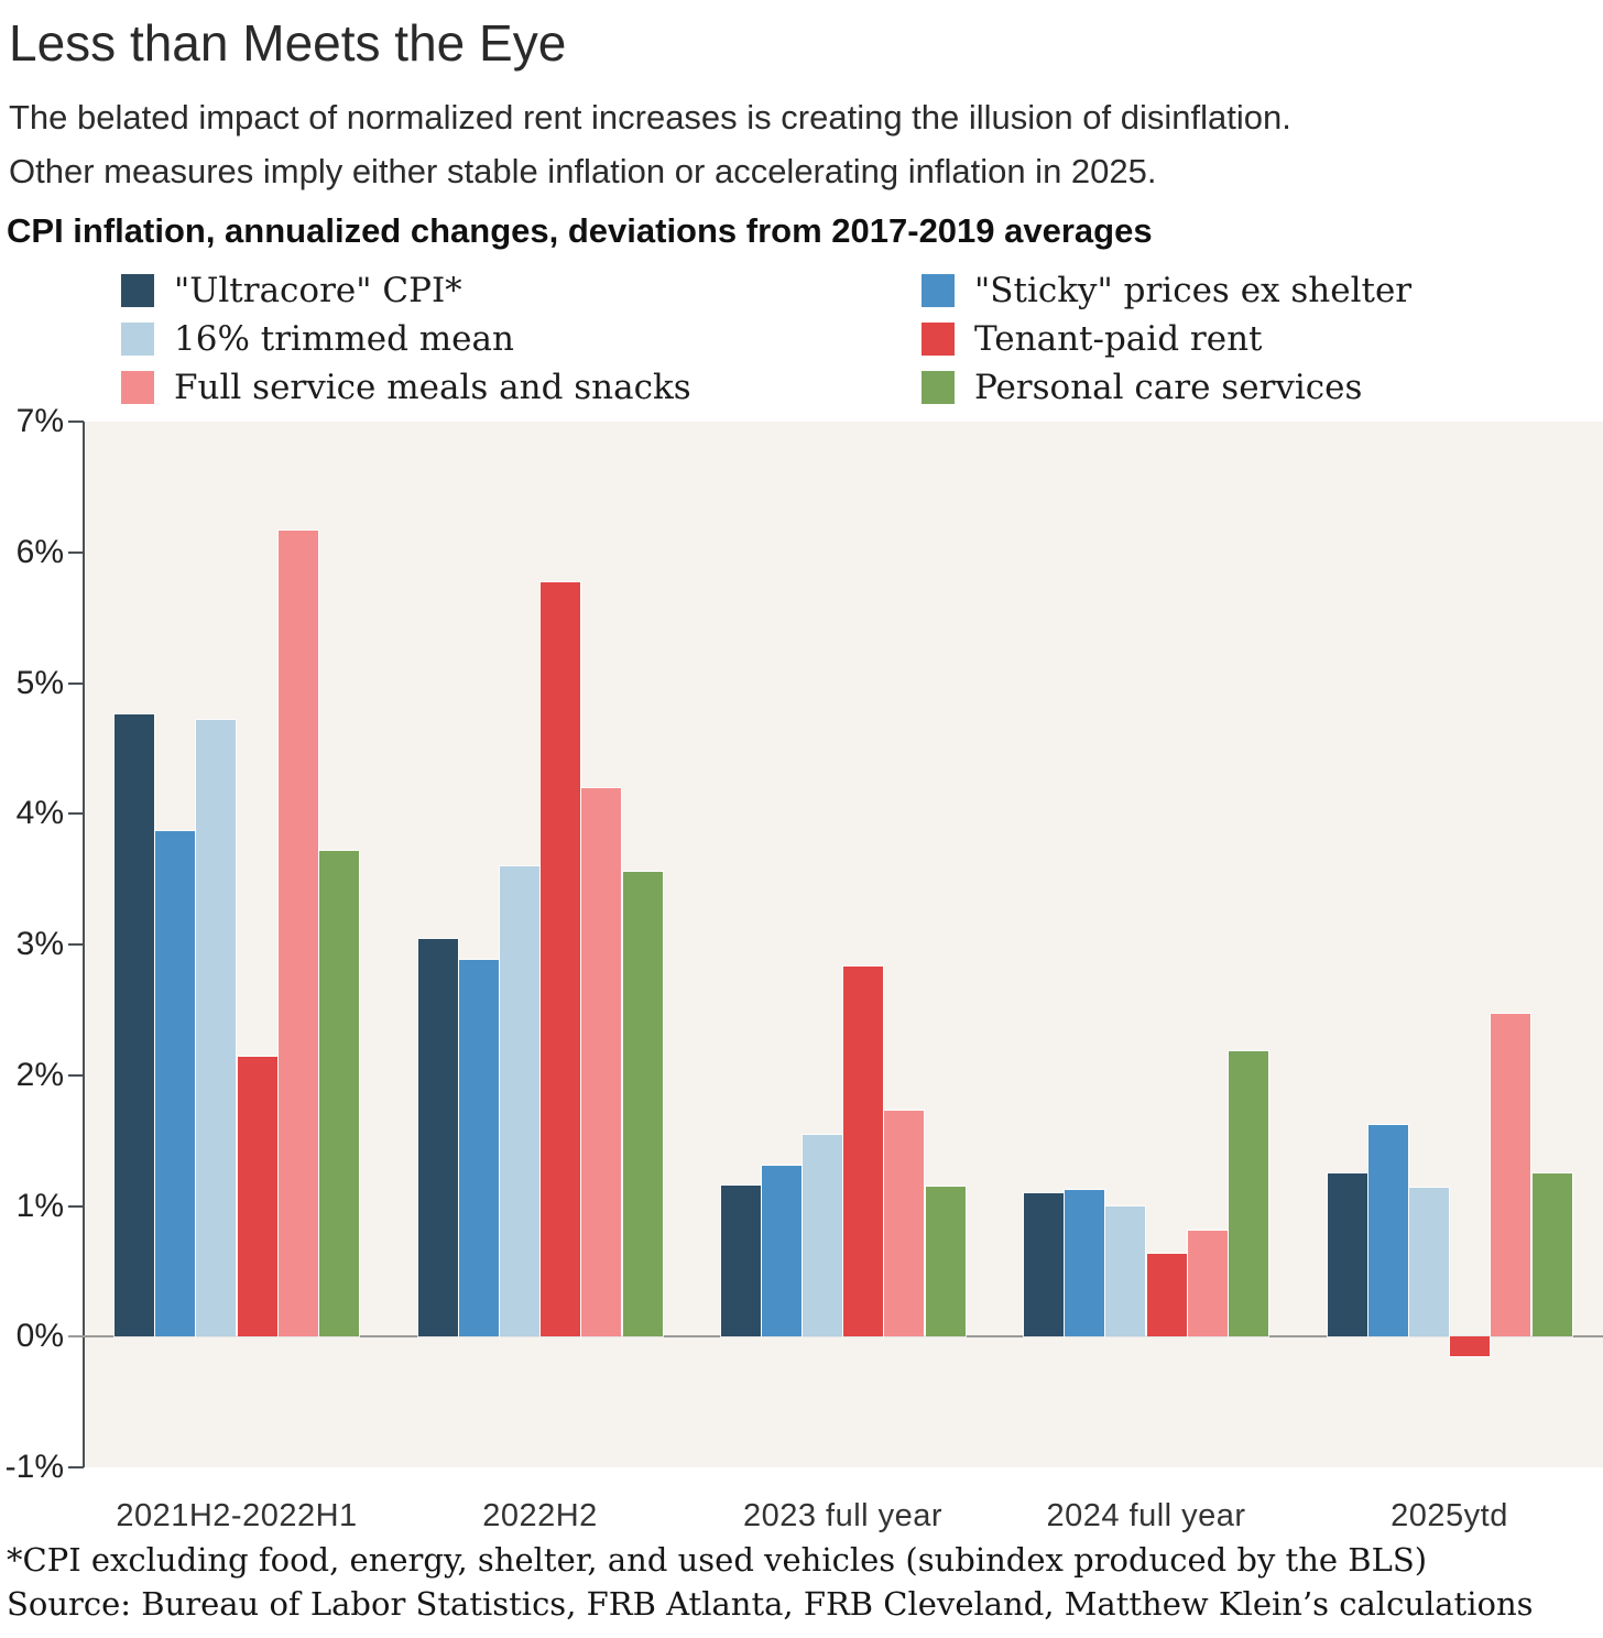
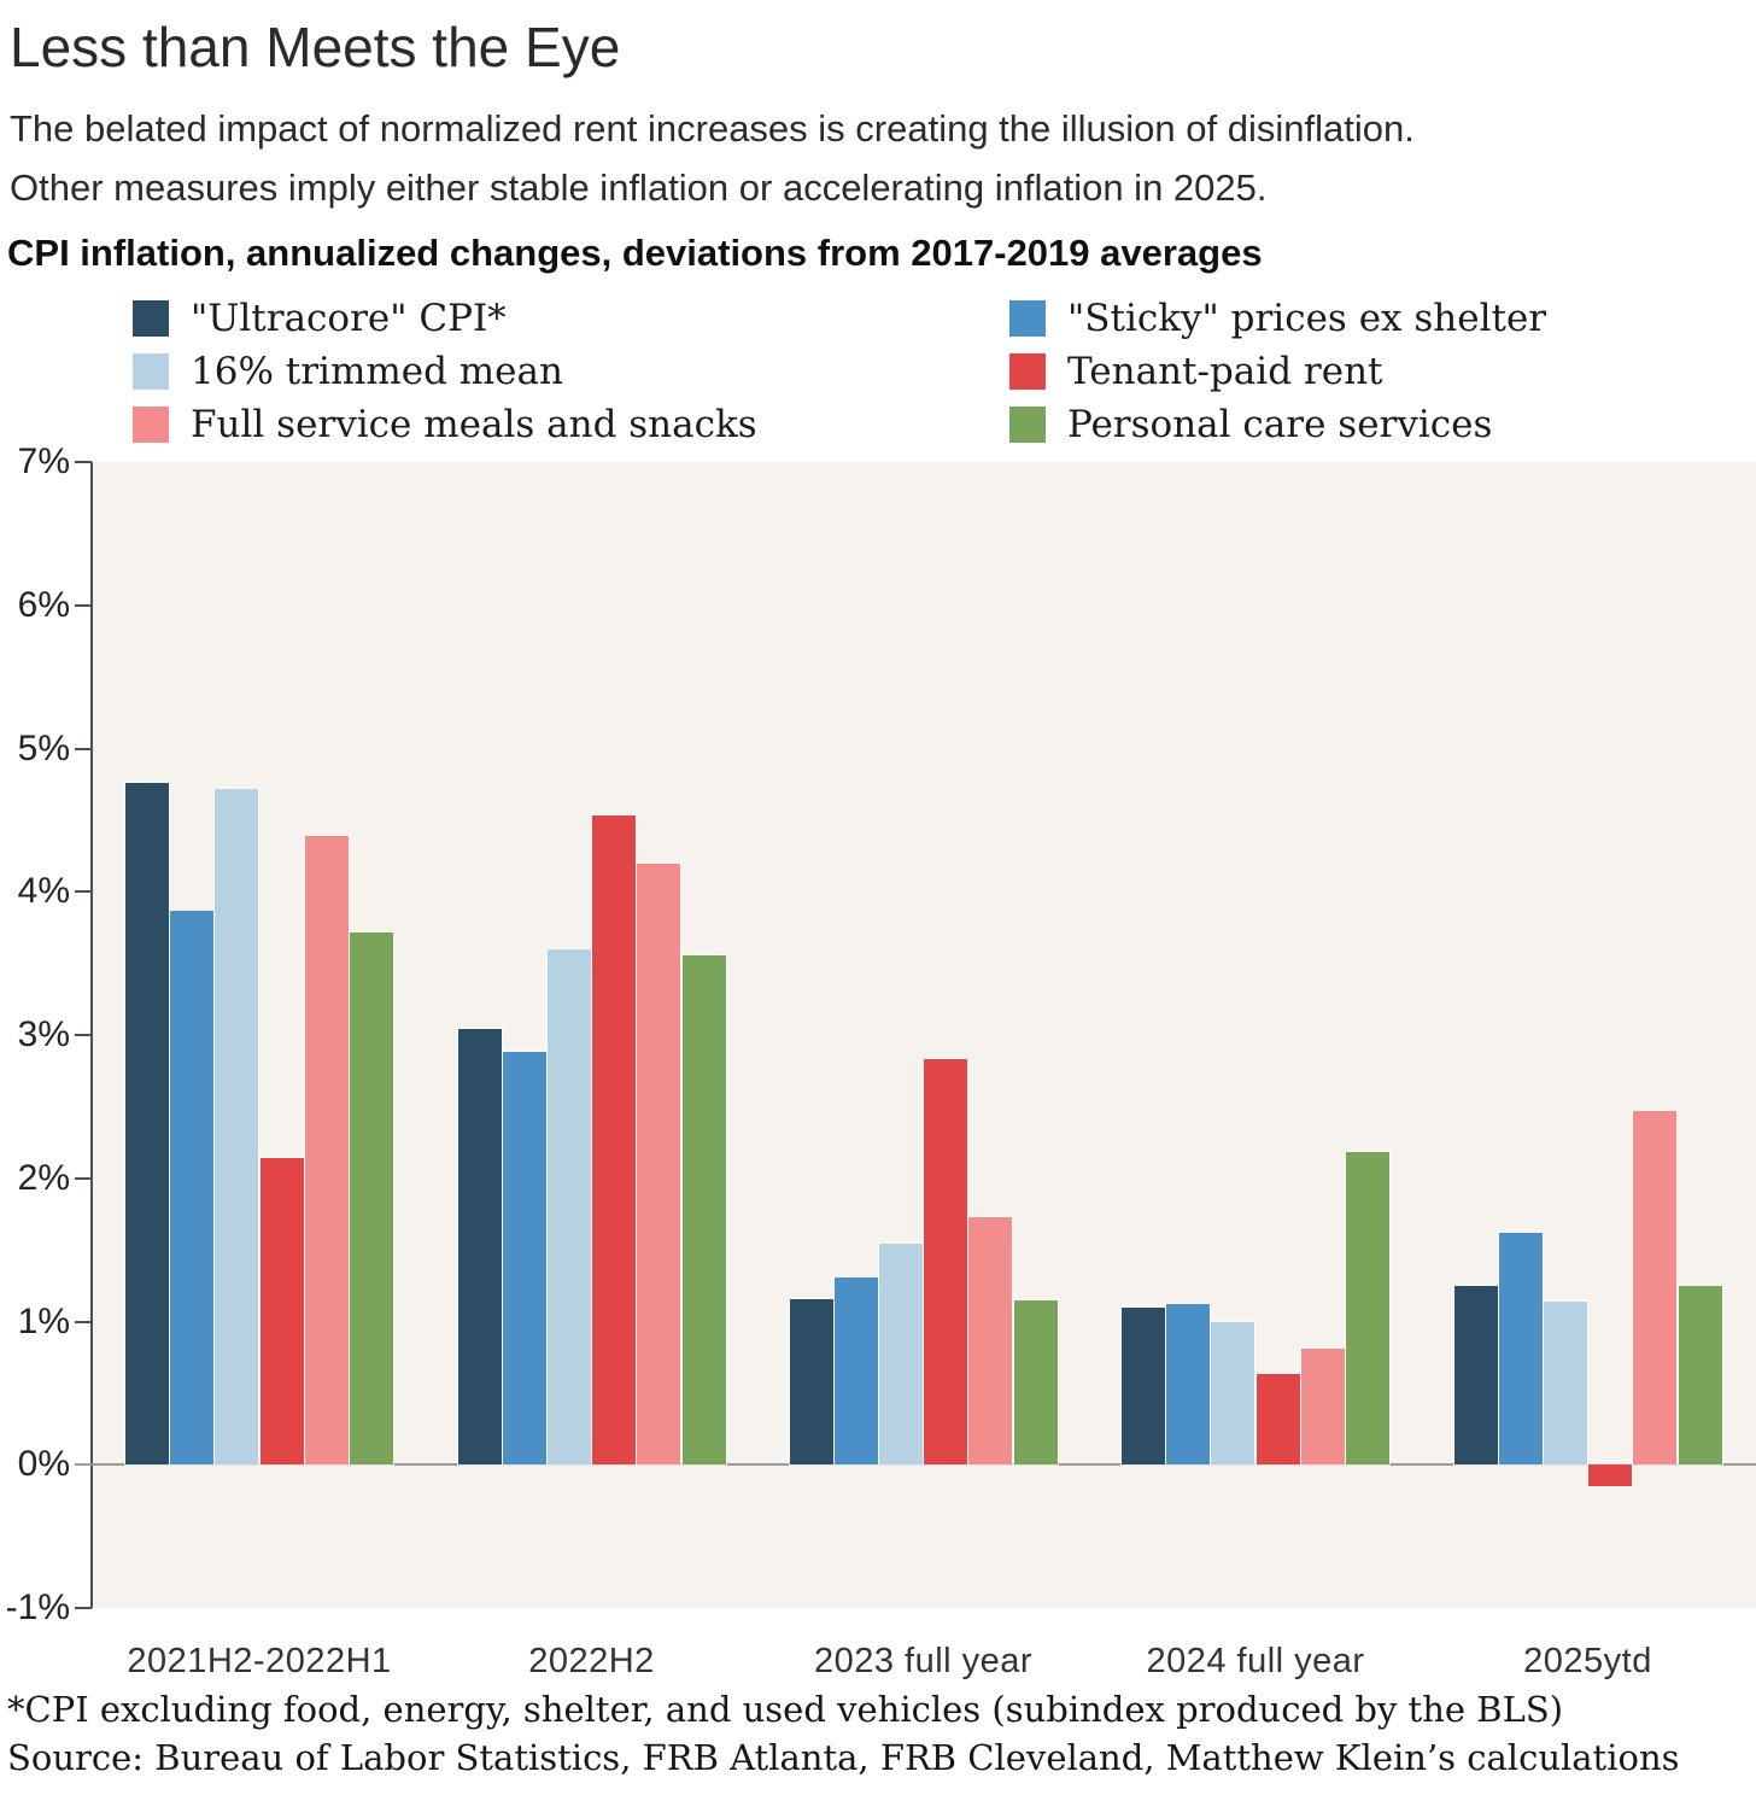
Full service meals and snacks/2021H2-2022H1: 6.17% -> 4.39%
Tenant-paid rent/2022H2: 5.77% -> 4.53%
